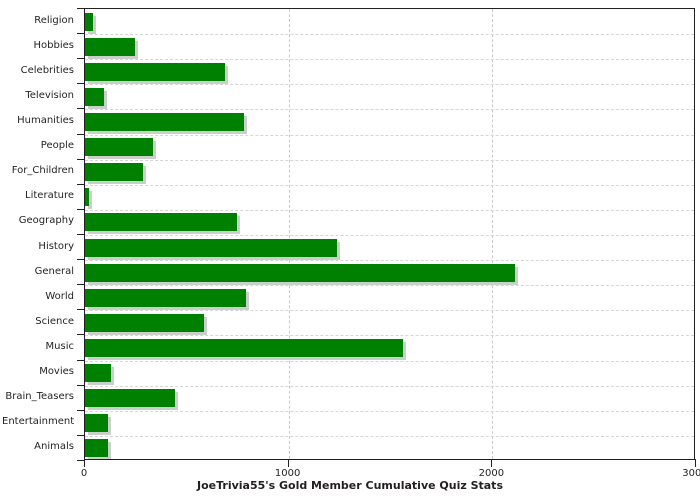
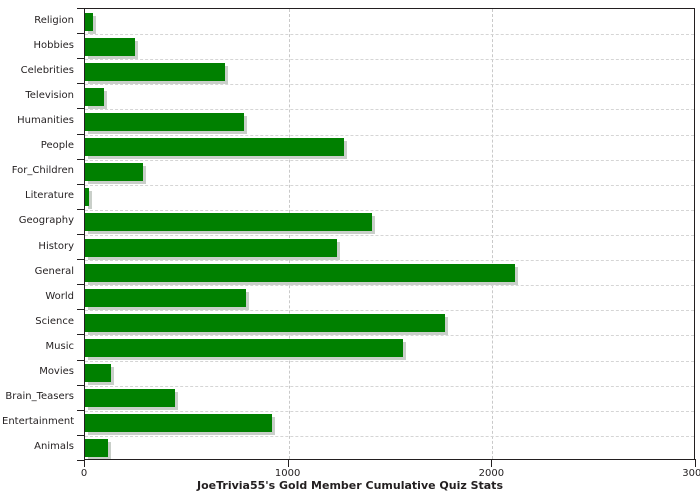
People: 340 -> 1270
Geography: 740 -> 1410
Science: 580 -> 1770
Entertainment: 120 -> 920
